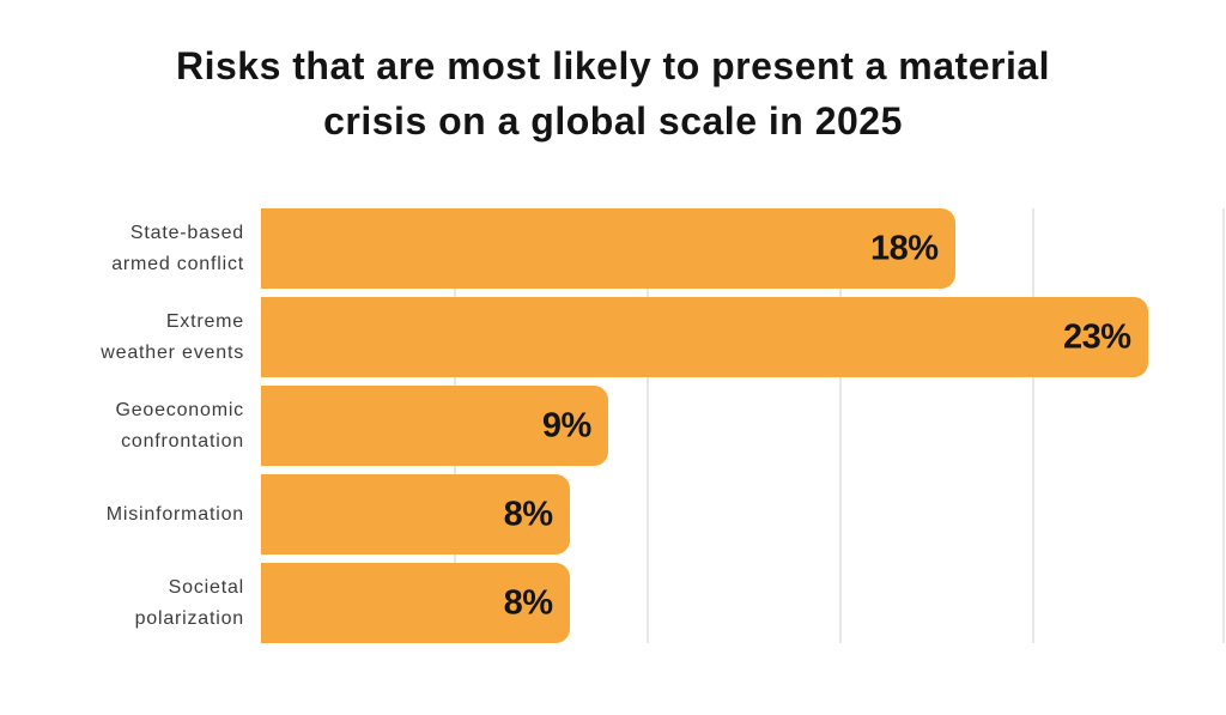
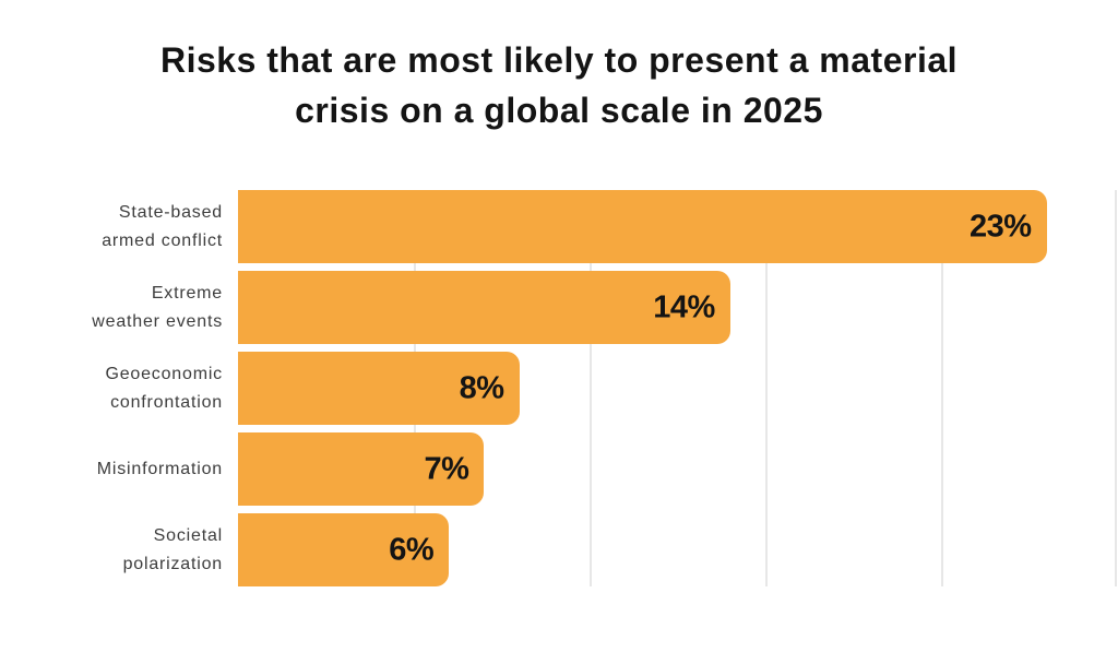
State-based armed conflict: 18% -> 23%
Extreme weather events: 23% -> 14%
Geoeconomic confrontation: 9% -> 8%
Misinformation: 8% -> 7%
Societal polarization: 8% -> 6%
